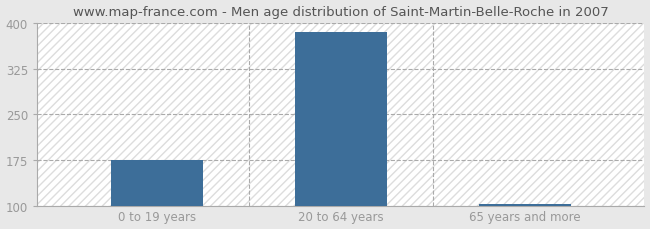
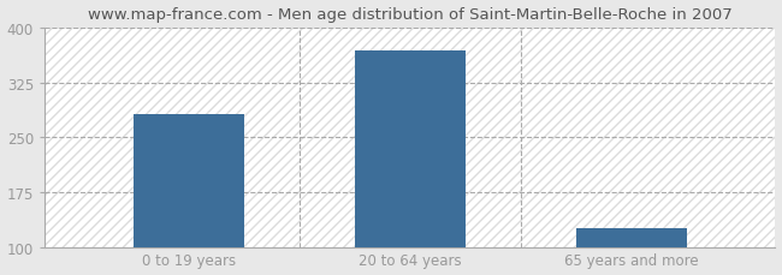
0 to 19 years: 175 -> 282
20 to 64 years: 385 -> 368
65 years and more: 102 -> 126
